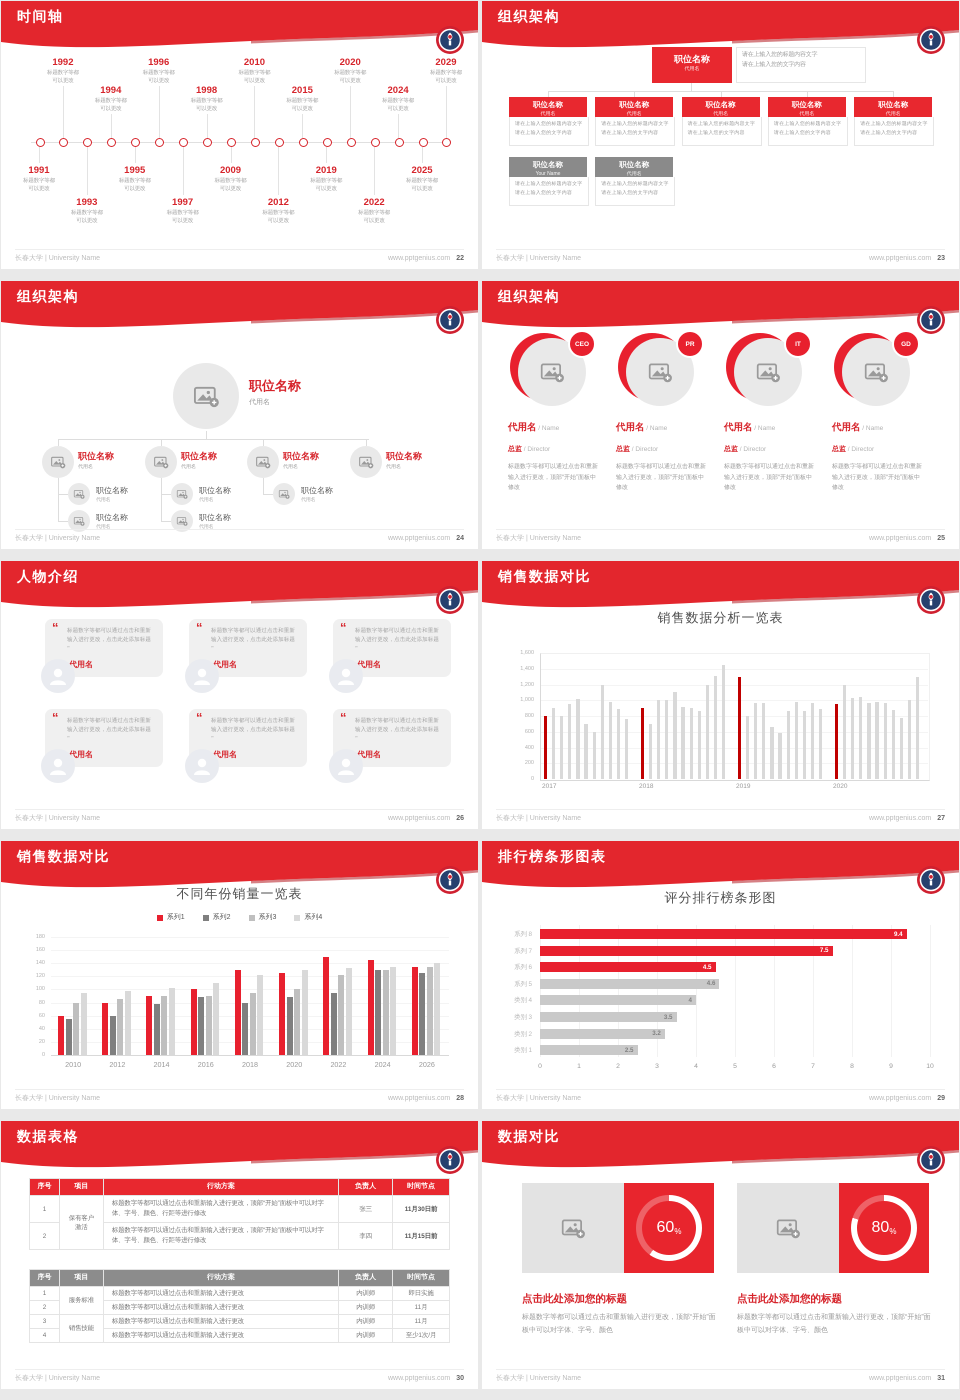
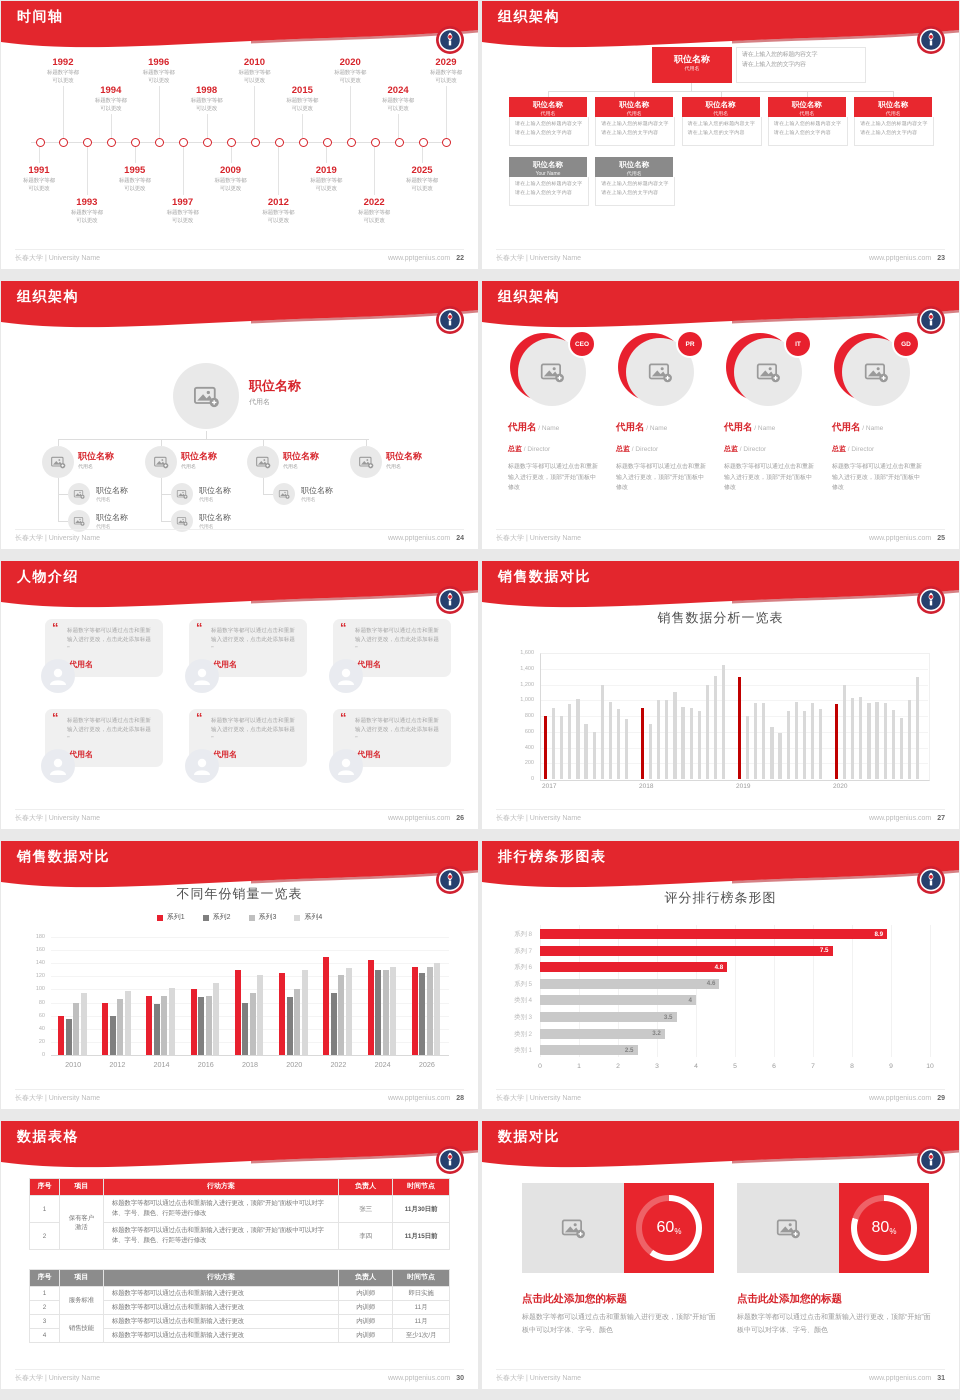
评分排行榜条形图/系列 8: 9.4 -> 8.9
评分排行榜条形图/系列 6: 4.5 -> 4.8
